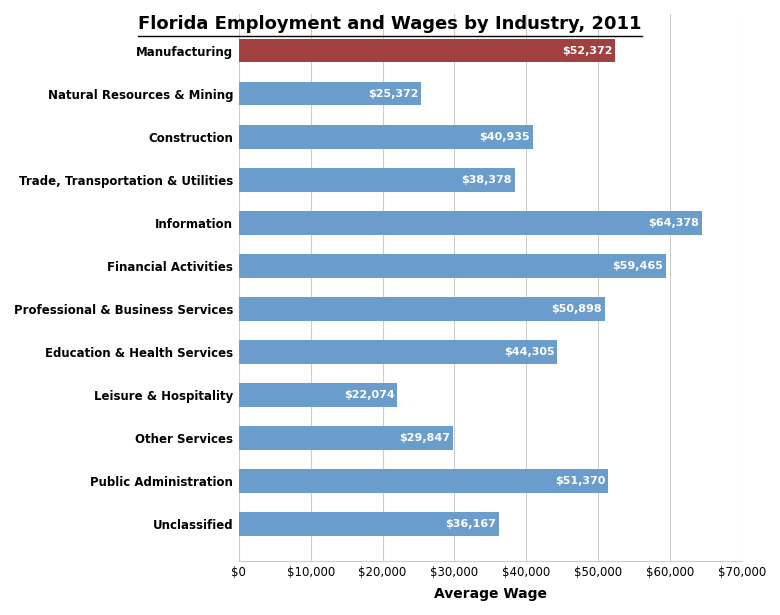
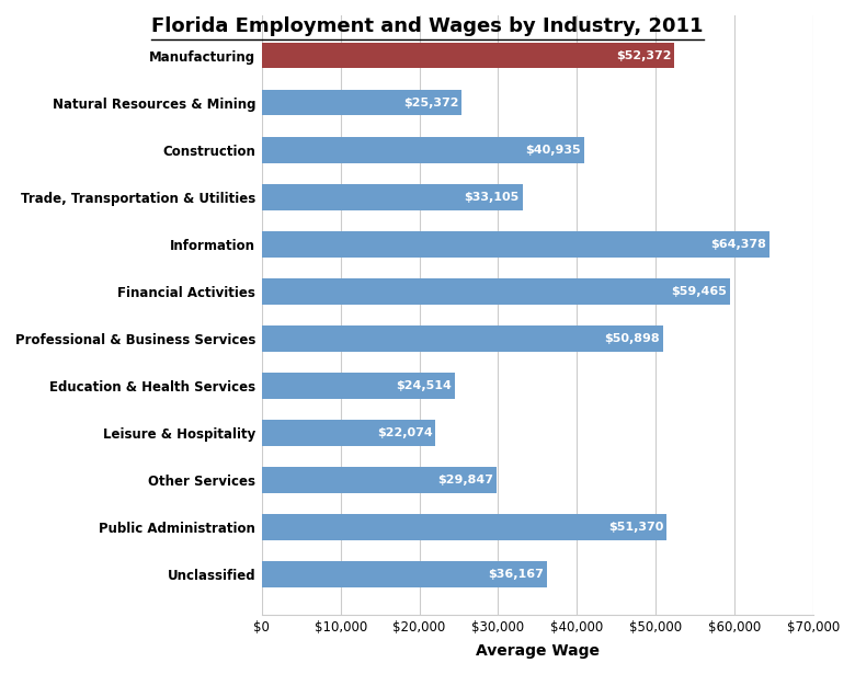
Trade, Transportation & Utilities: $38,378 -> $33,105
Education & Health Services: $44,305 -> $24,514
